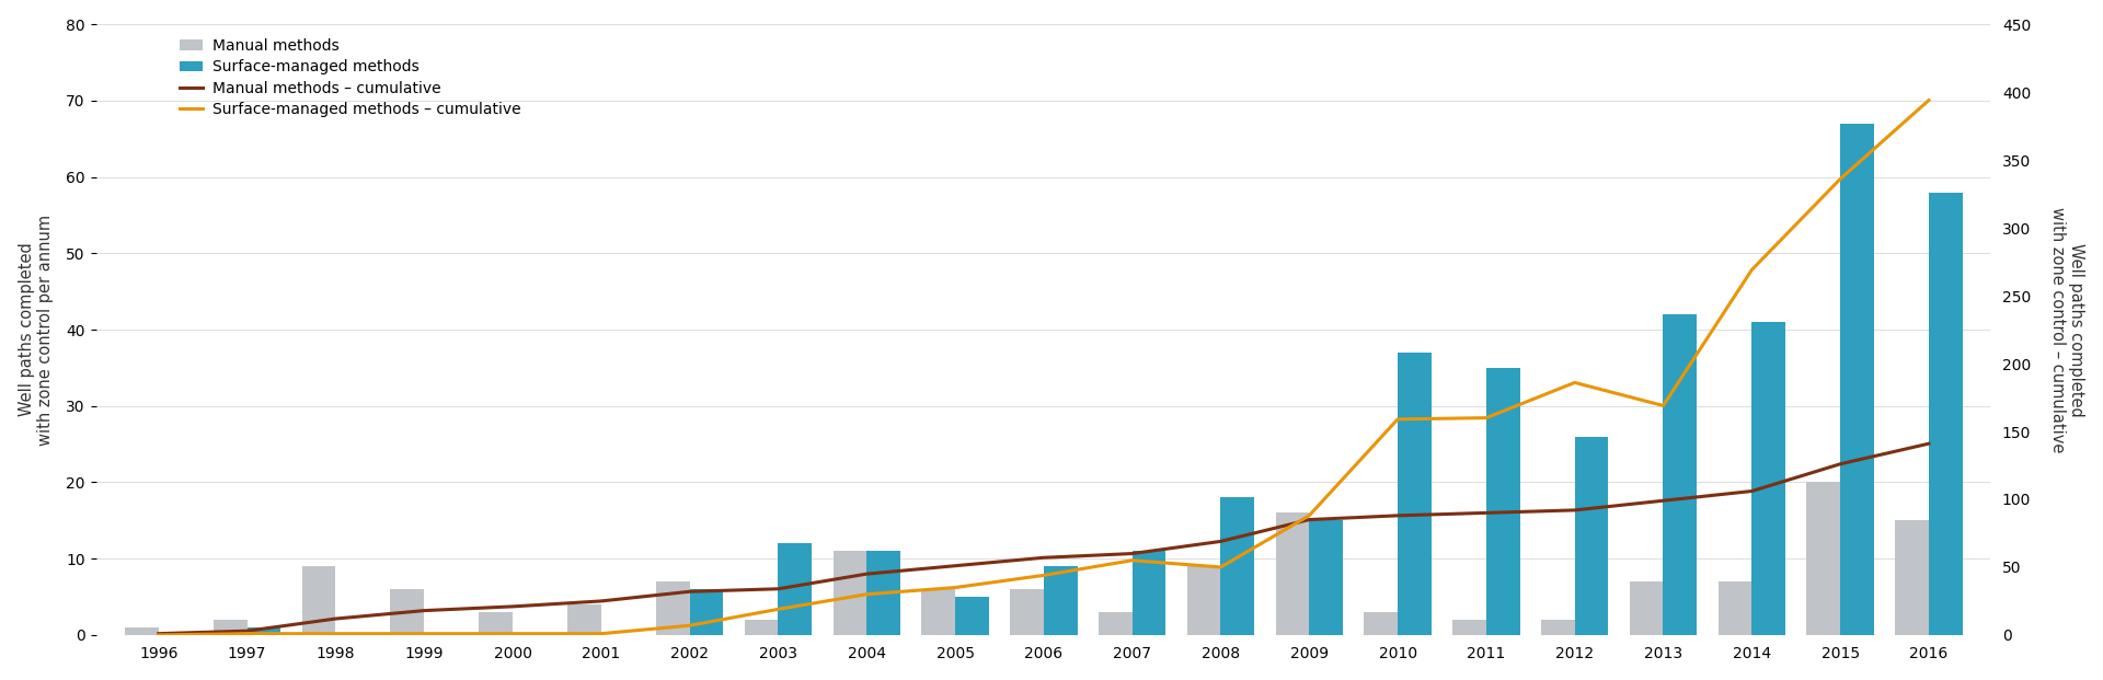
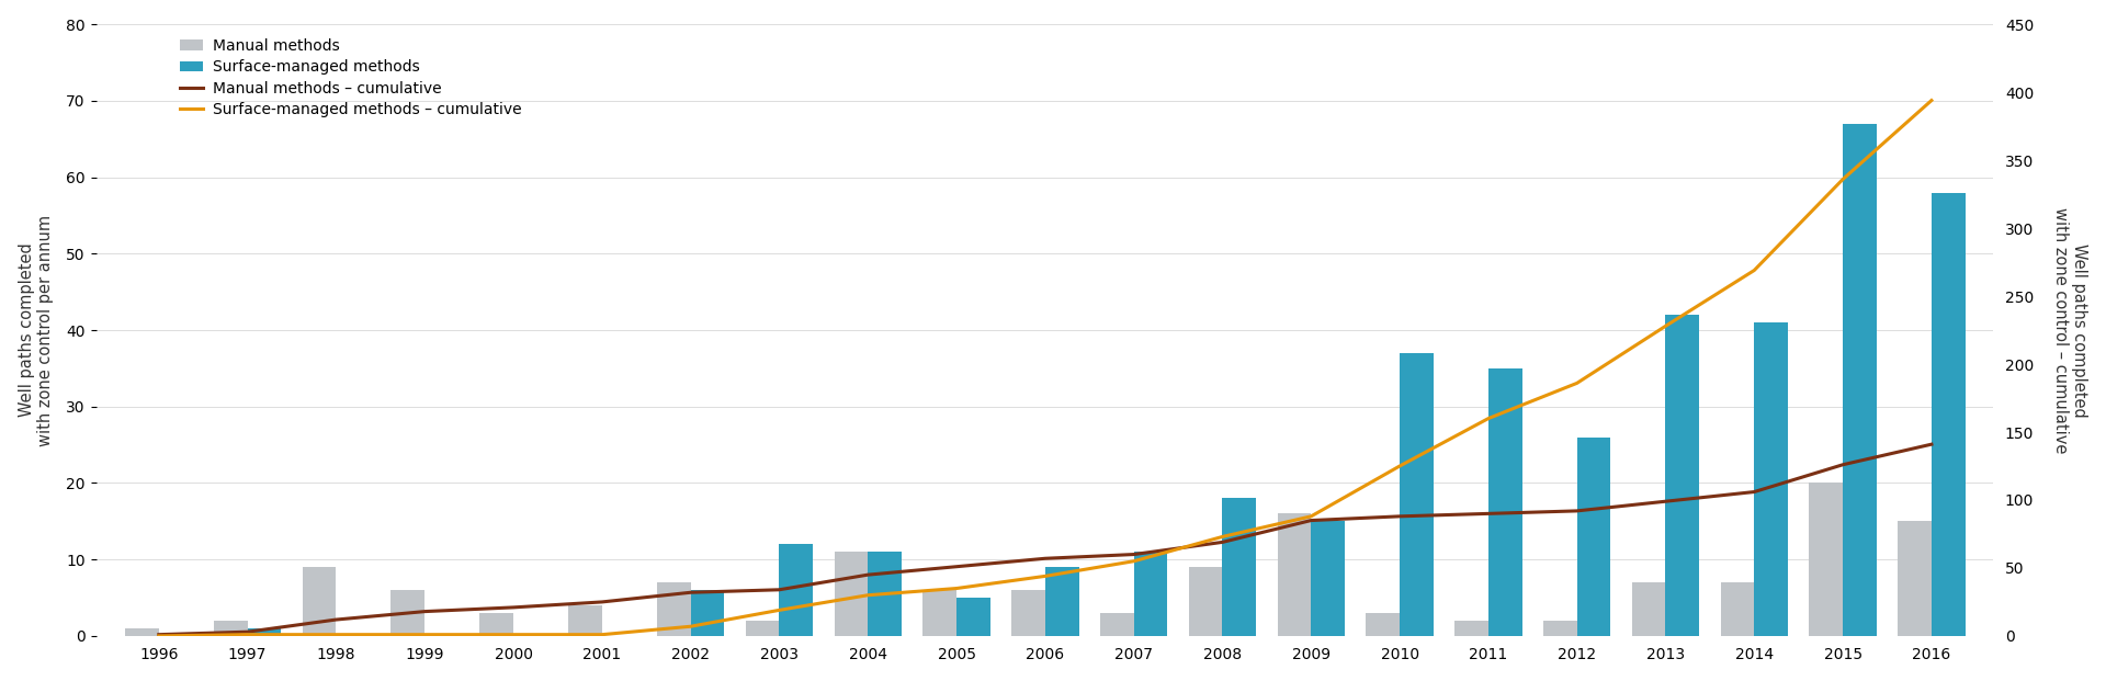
Surface-managed methods – cumulative/2008: 50 -> 73
Surface-managed methods – cumulative/2010: 159 -> 125
Surface-managed methods – cumulative/2013: 169 -> 228
